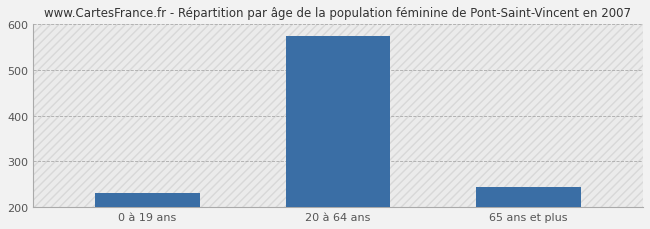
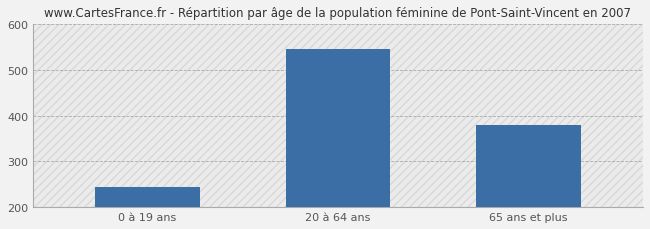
0 à 19 ans: 230 -> 245
20 à 64 ans: 575 -> 545
65 ans et plus: 245 -> 380
